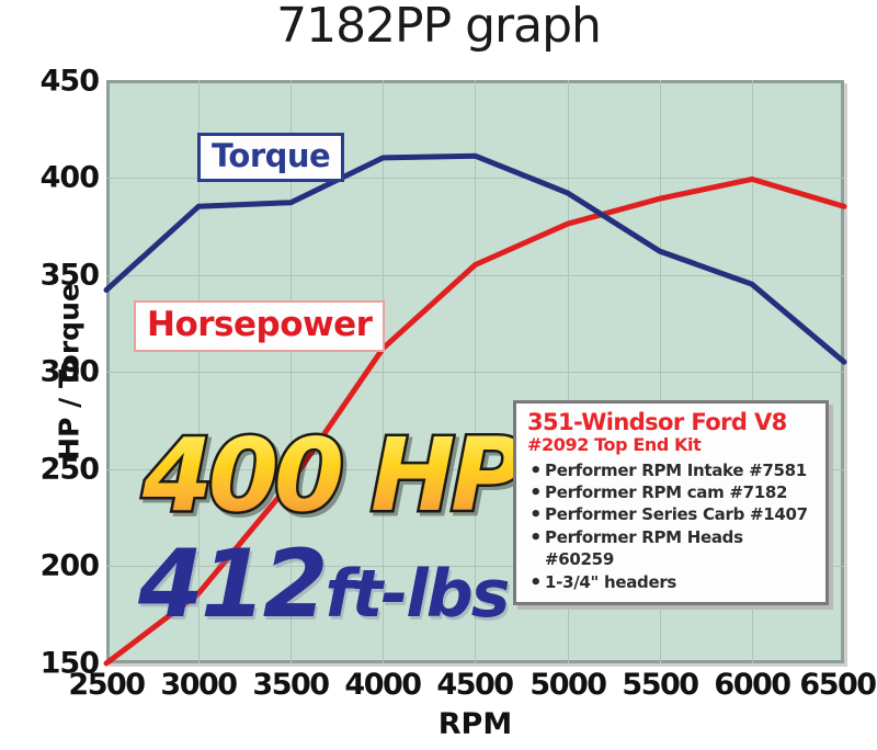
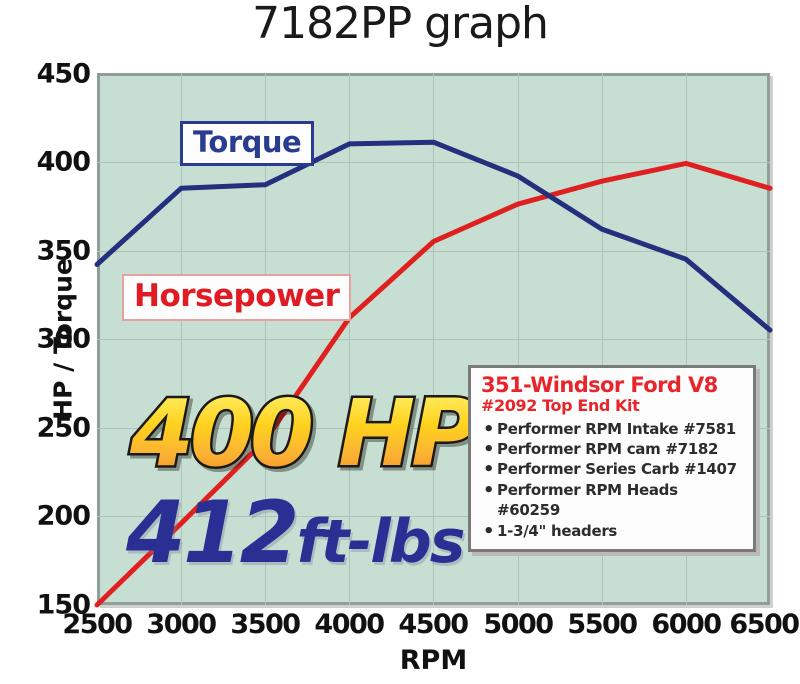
Horsepower/3000: 186 -> 196
